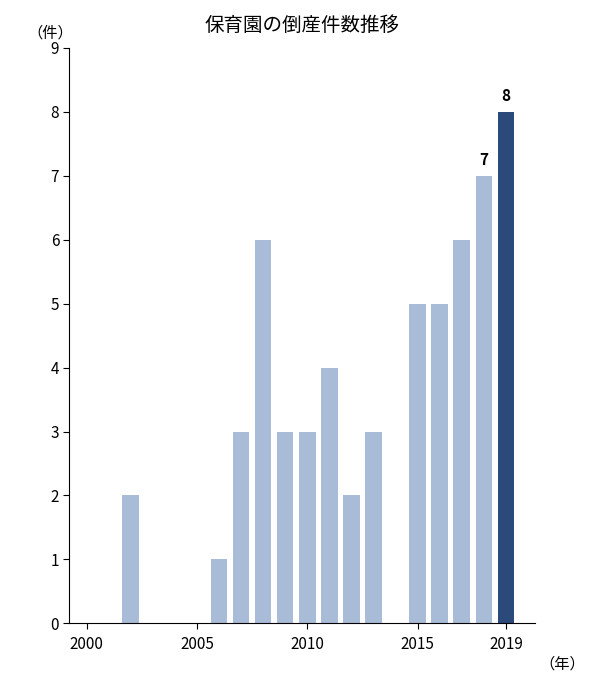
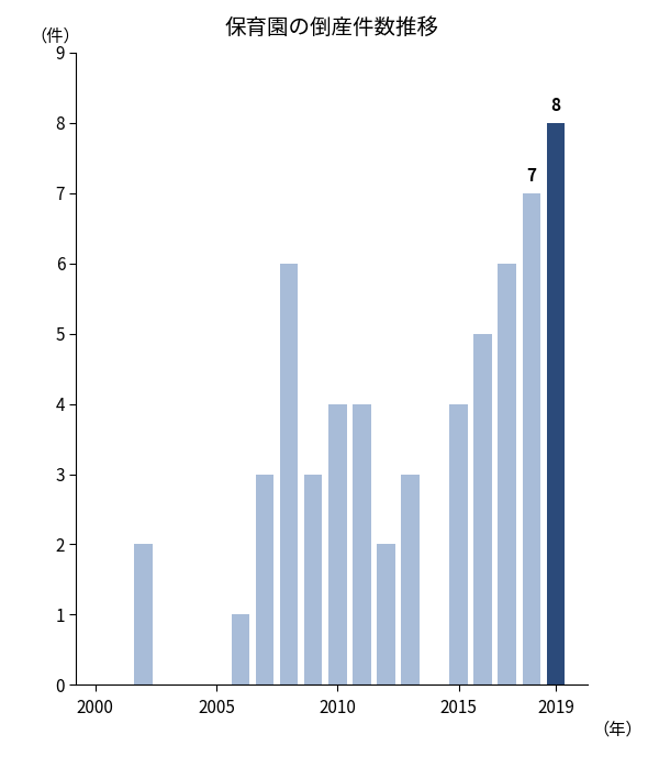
2010: 3 -> 4
2015: 5 -> 4
